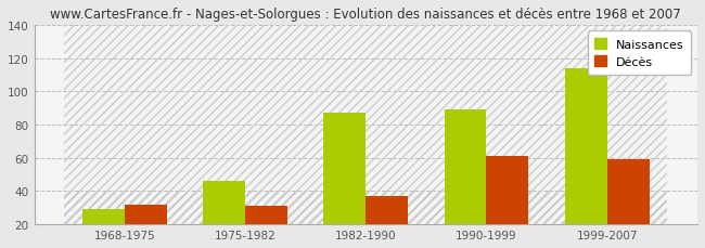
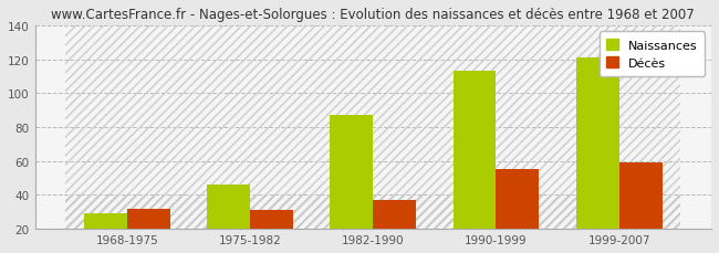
Naissances/1990-1999: 89 -> 113
Décès/1990-1999: 61 -> 55
Naissances/1999-2007: 114 -> 121
